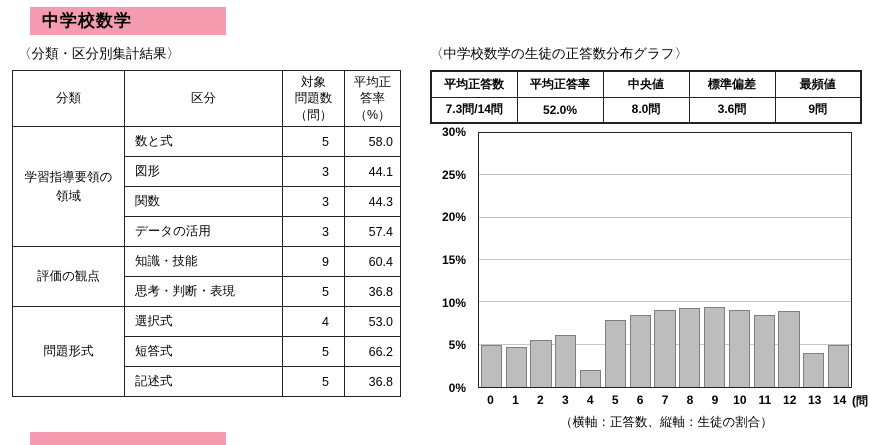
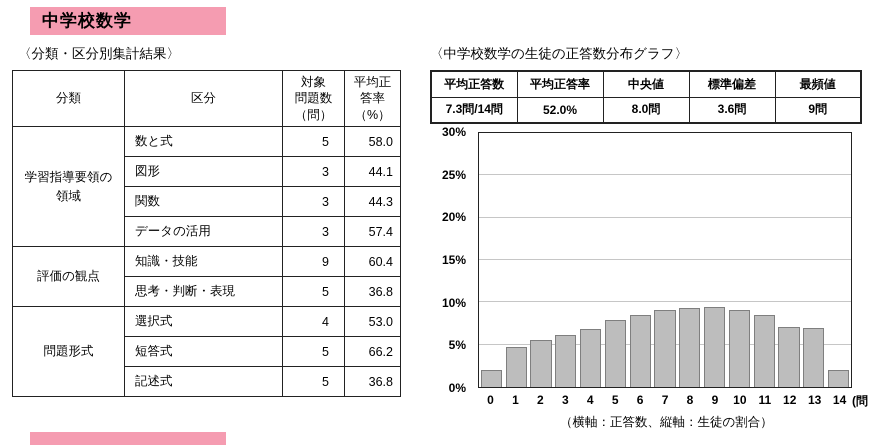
0: 5% -> 2%
4: 2% -> 7%
12: 9% -> 7%
13: 4% -> 7%
14: 5% -> 2%
